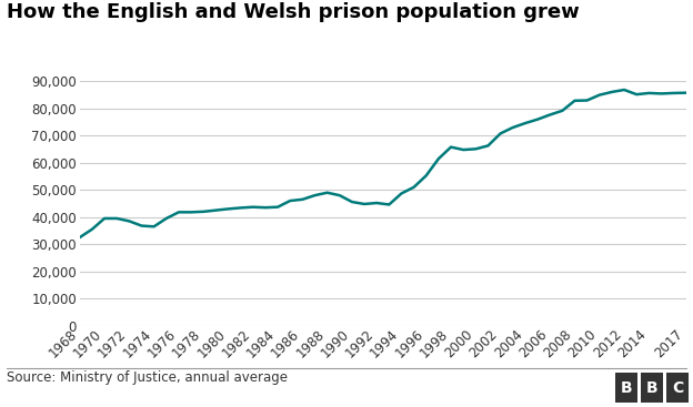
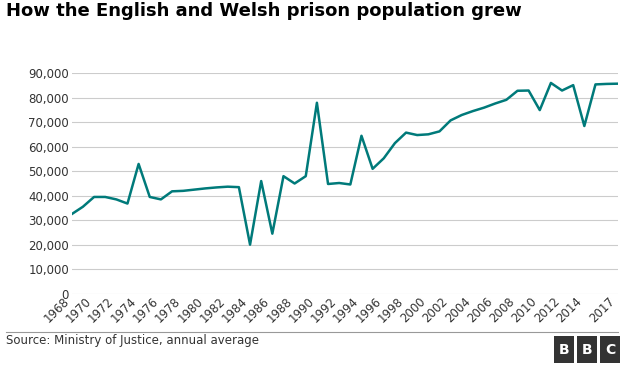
1974: 36,500 -> 53,000
1976: 41,800 -> 38,500
1984: 43,700 -> 20,000
1986: 46,500 -> 24,500
1988: 49,000 -> 45,000
1990: 45,600 -> 78,000
1994: 48,700 -> 64,500
2010: 85,000 -> 75,000
2012: 86,900 -> 83,000
2014: 85,700 -> 68,500
